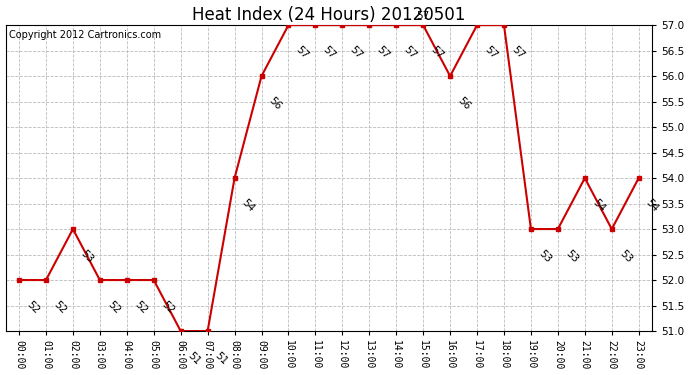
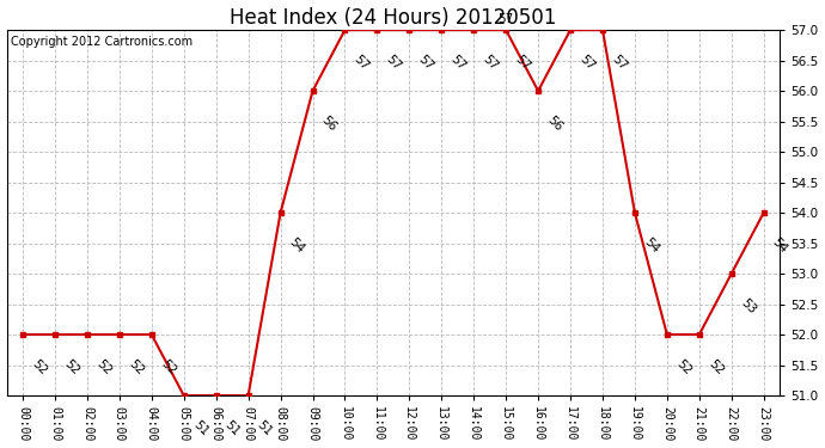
02:00: 53 -> 52
05:00: 52 -> 51
19:00: 53 -> 54
20:00: 53 -> 52
21:00: 54 -> 52
